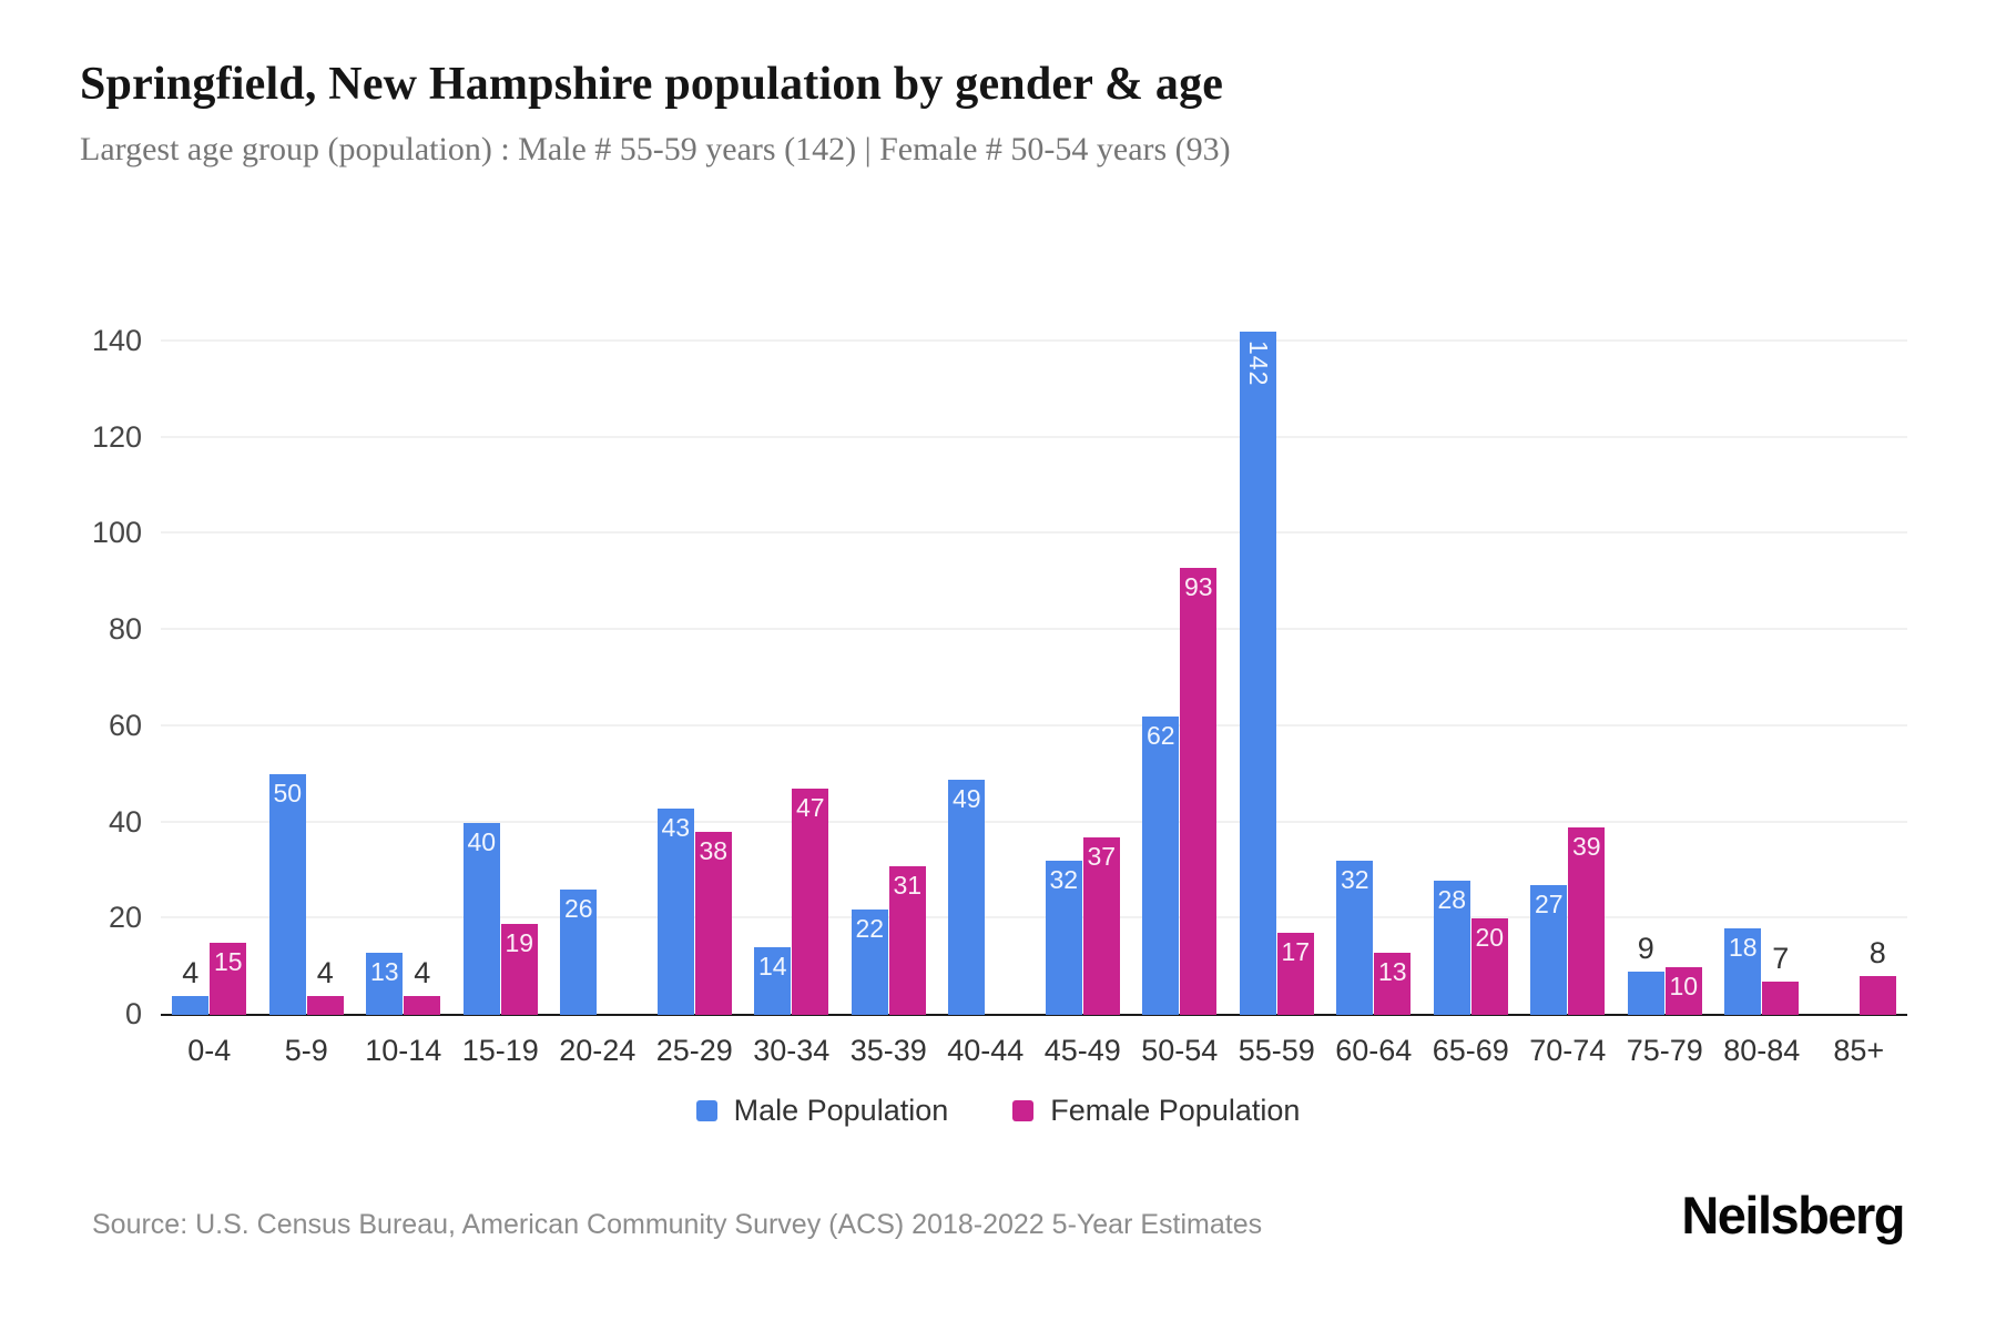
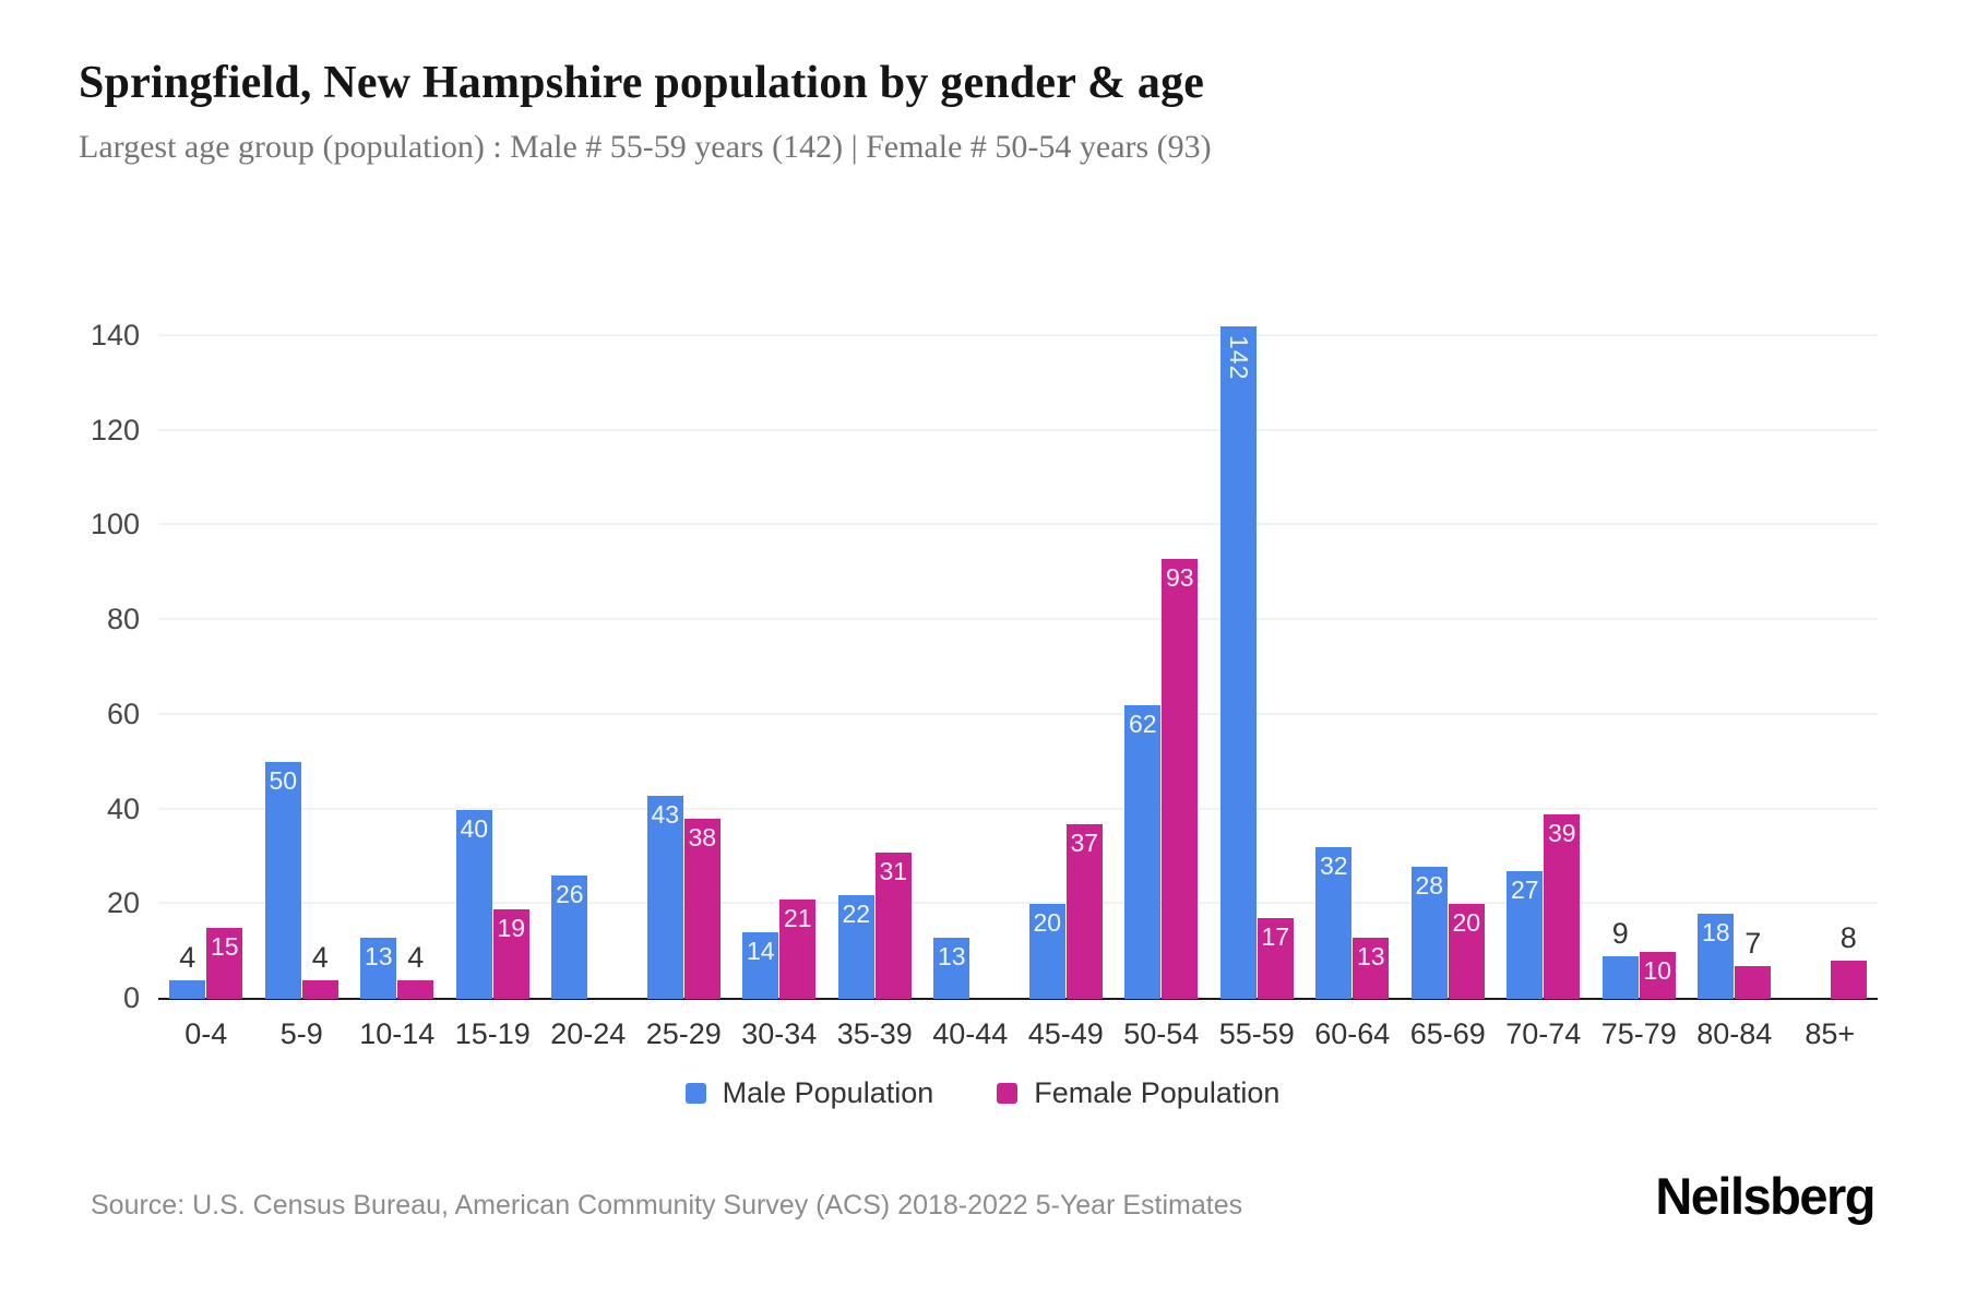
Female Population/30-34: 47 -> 21
Male Population/40-44: 49 -> 13
Male Population/45-49: 32 -> 20
